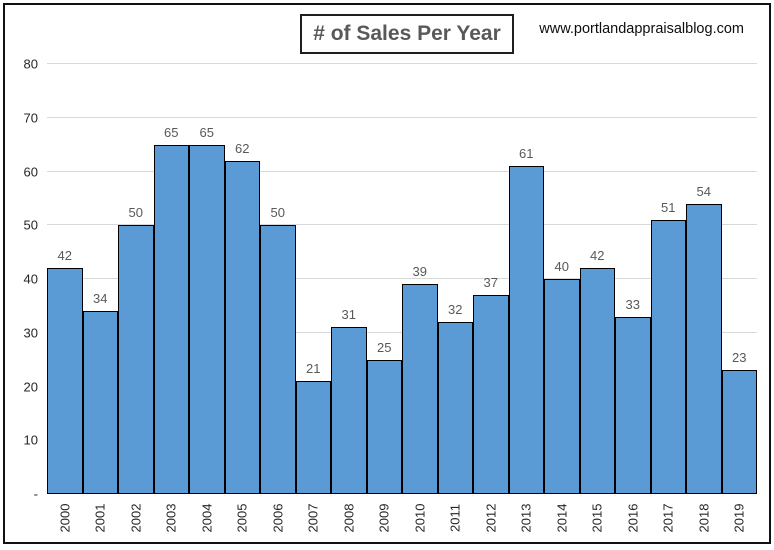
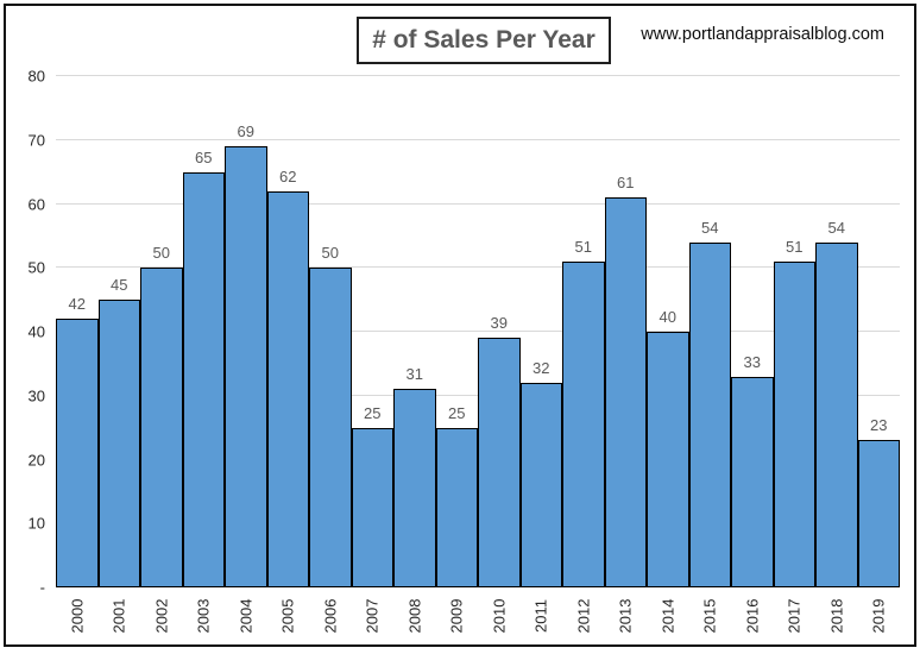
2001: 34 -> 45
2004: 65 -> 69
2007: 21 -> 25
2012: 37 -> 51
2015: 42 -> 54
